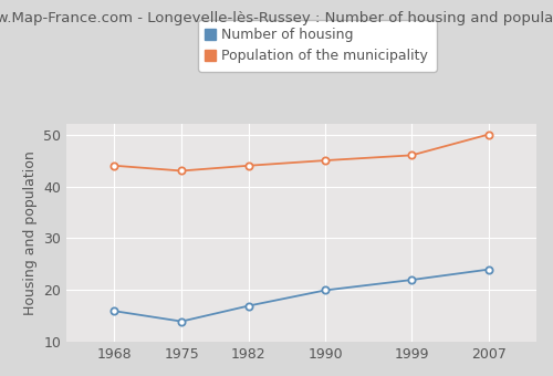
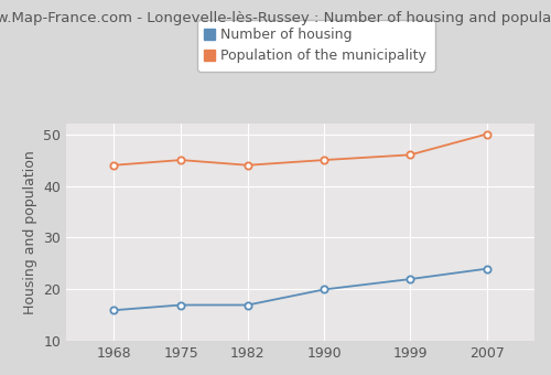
Number of housing/1975: 14 -> 17
Population of the municipality/1975: 43 -> 45
